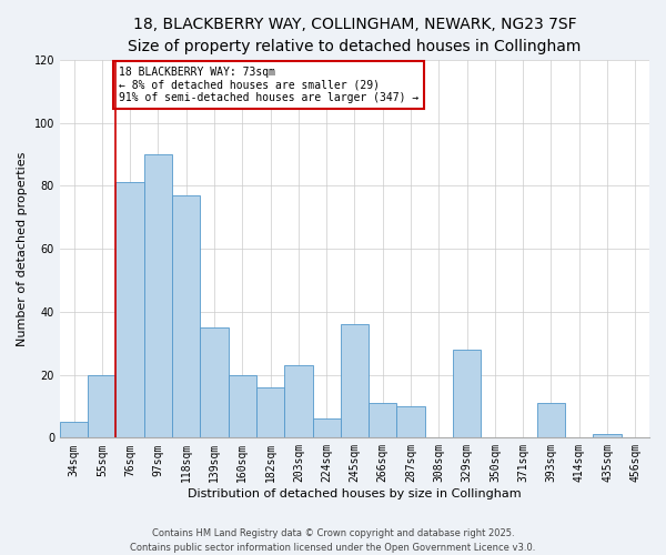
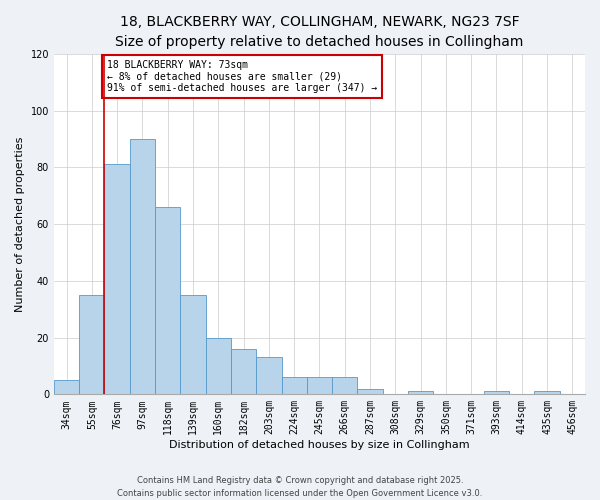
55sqm: 20 -> 35
118sqm: 77 -> 66
203sqm: 23 -> 13
245sqm: 36 -> 6
266sqm: 11 -> 6
287sqm: 10 -> 2
329sqm: 28 -> 1
393sqm: 11 -> 1
